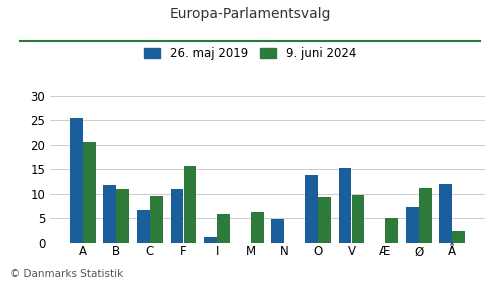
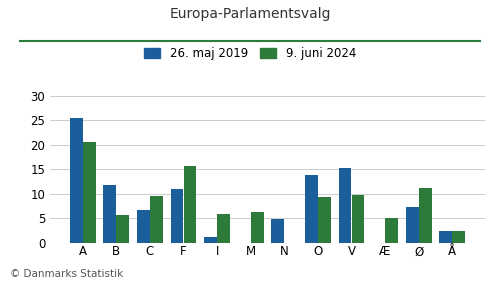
9. juni 2024/B: 11.0 -> 5.7
26. maj 2019/Å: 12.0 -> 2.4
